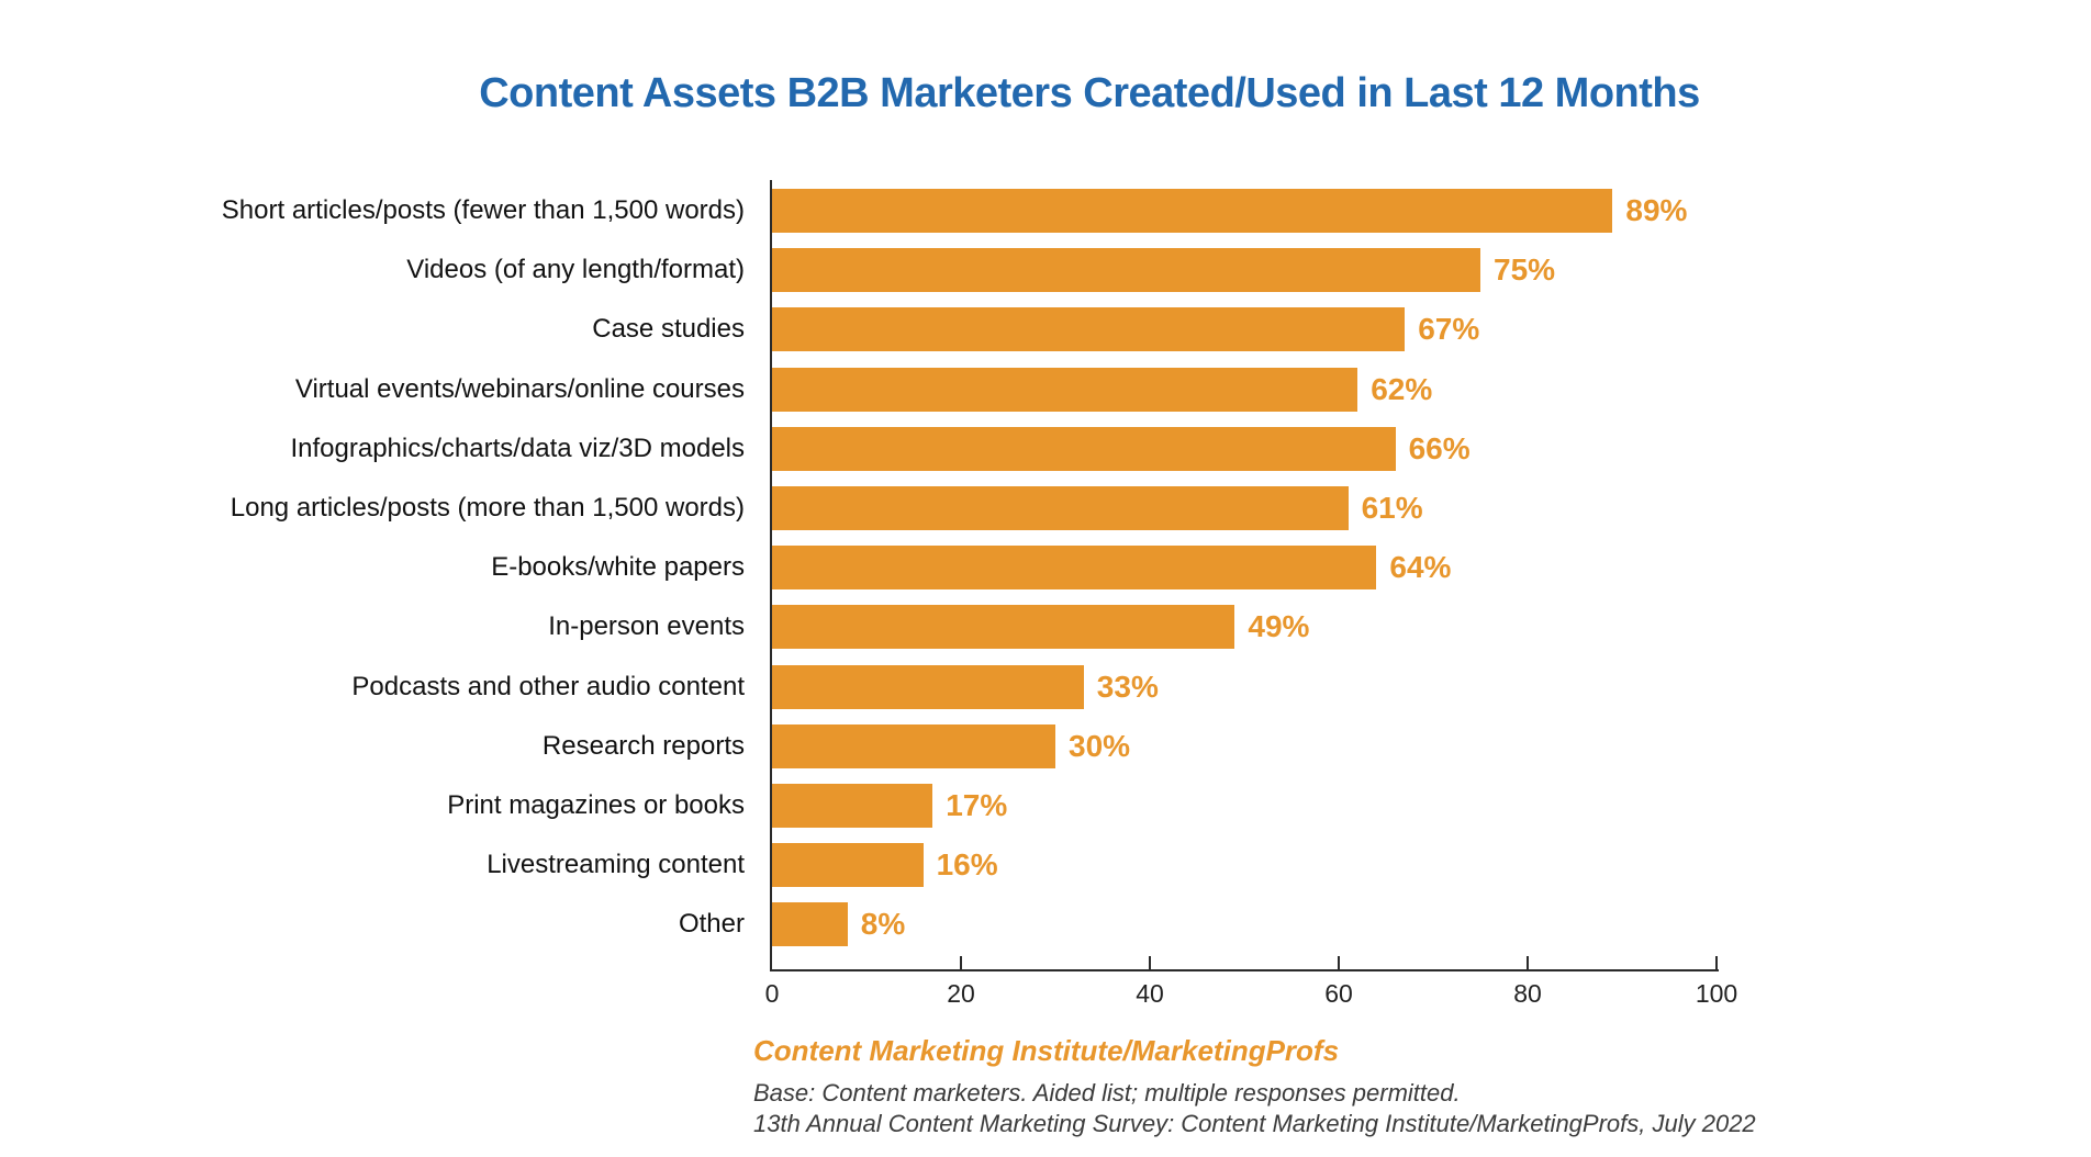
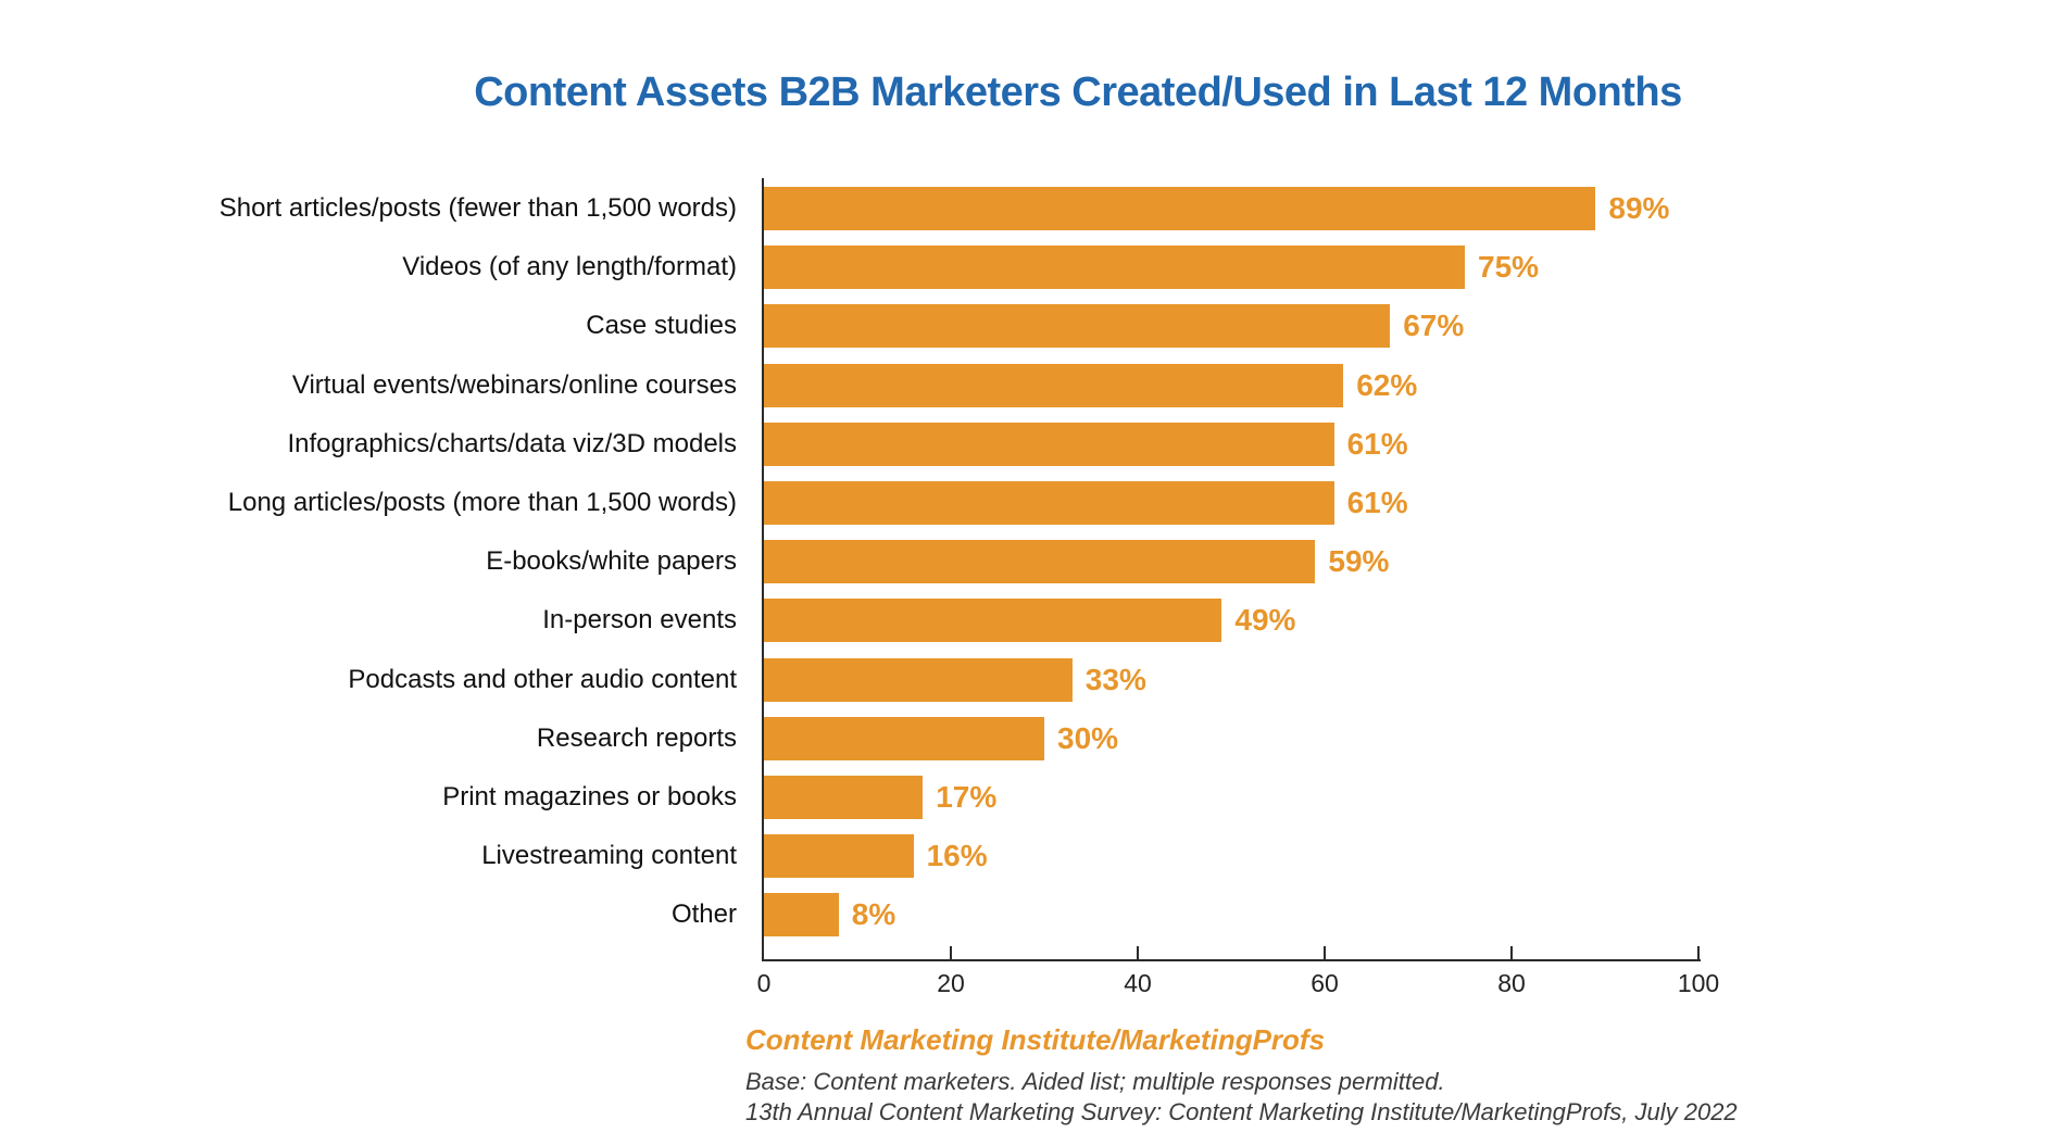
Infographics/charts/data viz/3D models: 66% -> 61%
E-books/white papers: 64% -> 59%
